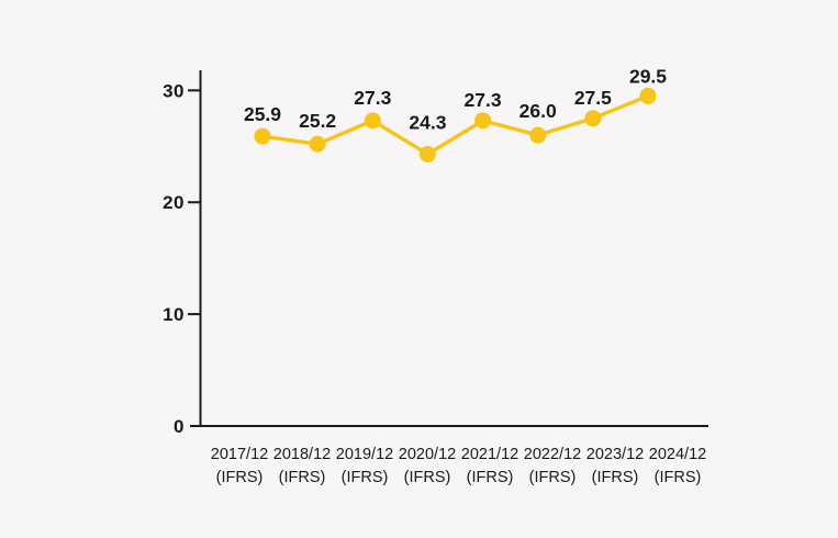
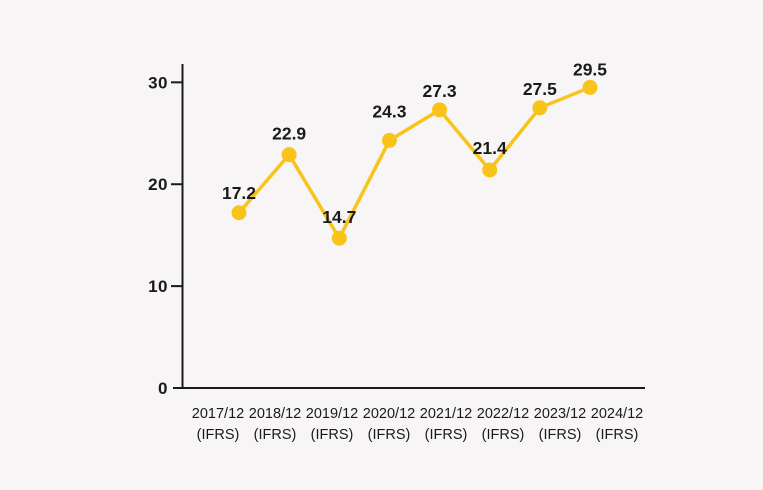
2017/12: 25.9 -> 17.2
2018/12: 25.2 -> 22.9
2019/12: 27.3 -> 14.7
2022/12: 26.0 -> 21.4
